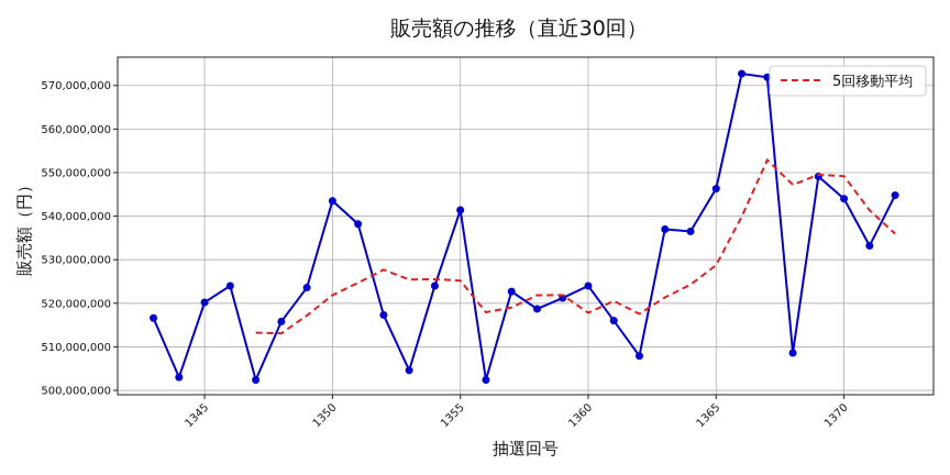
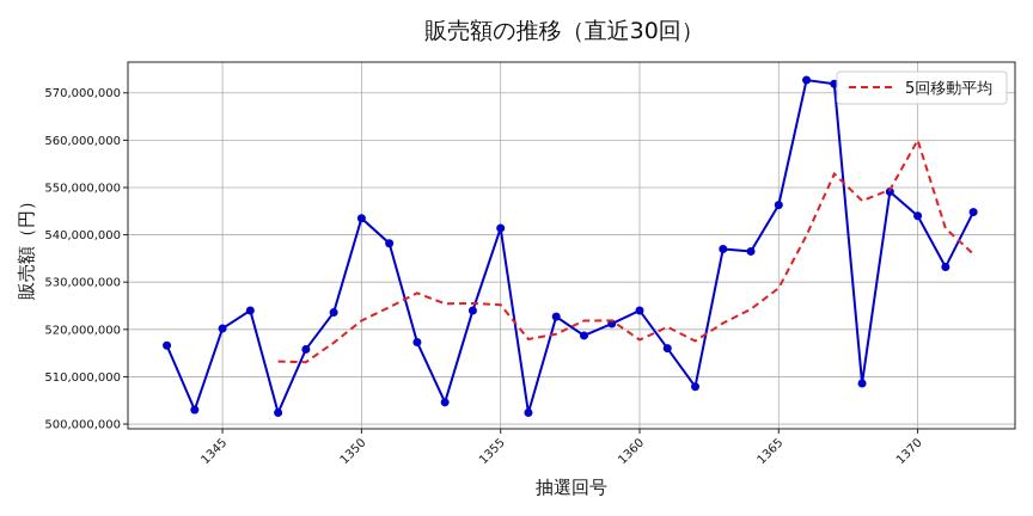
5回移動平均/1370: 549000000 -> 560000000
